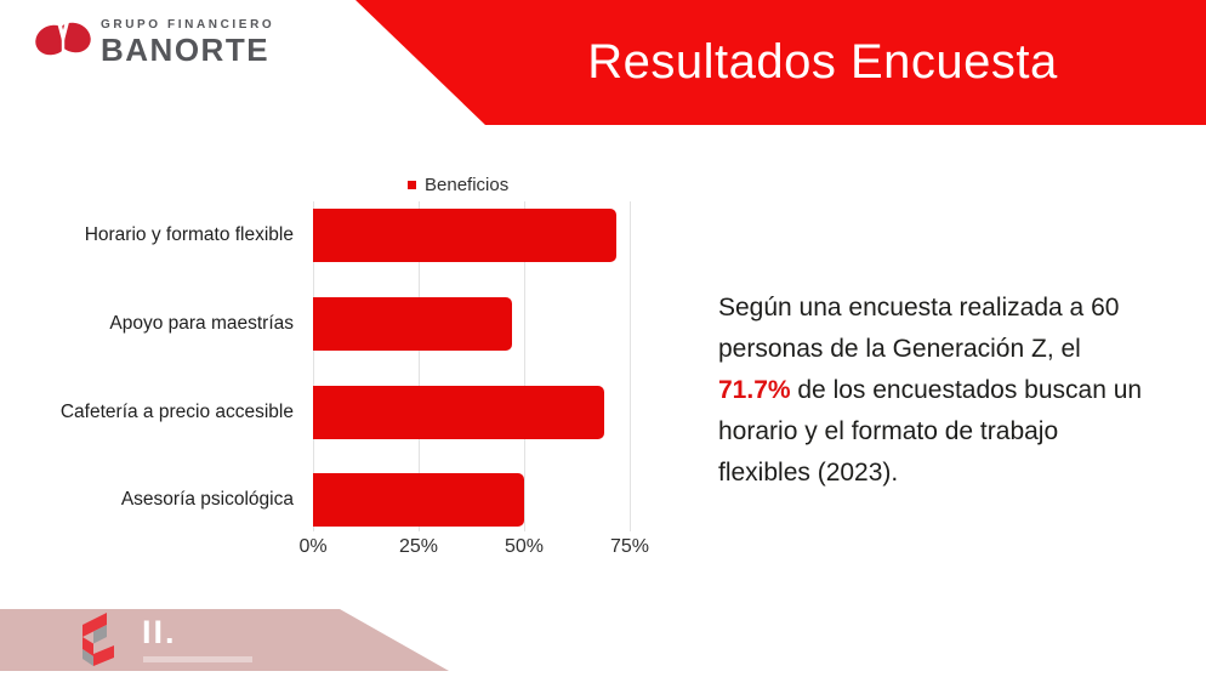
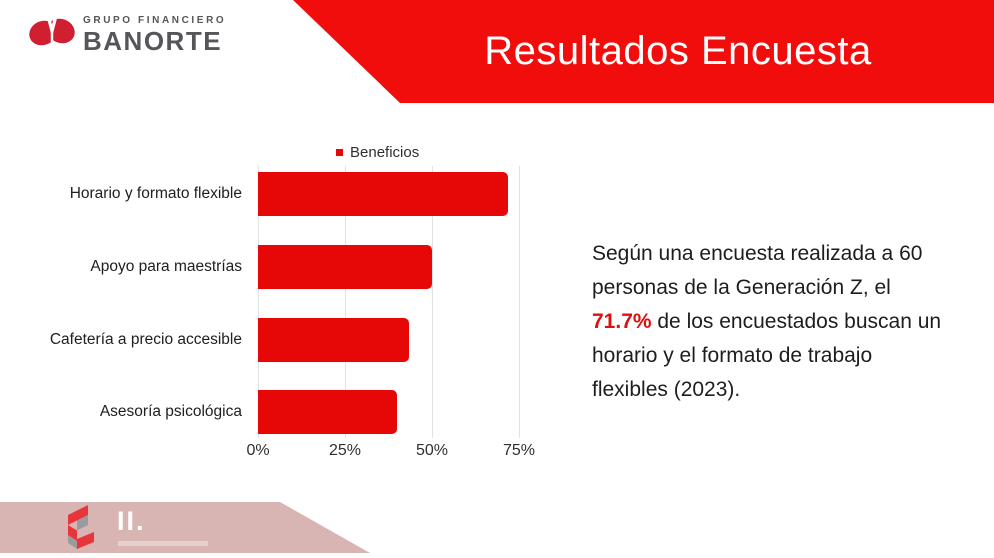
Apoyo para maestrías: 47% -> 50%
Cafetería a precio accesible: 69% -> 43%
Asesoría psicológica: 50% -> 40%
